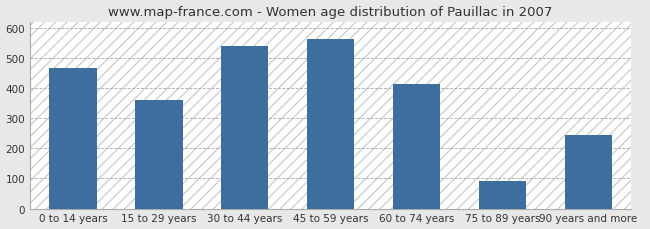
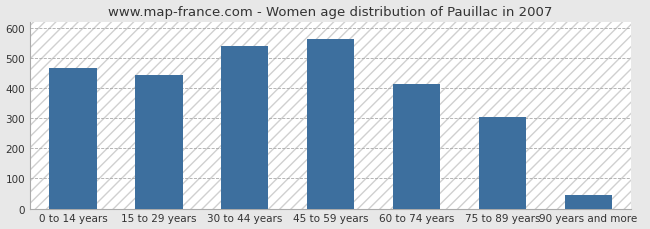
15 to 29 years: 360 -> 443
75 to 89 years: 90 -> 305
90 years and more: 245 -> 46
